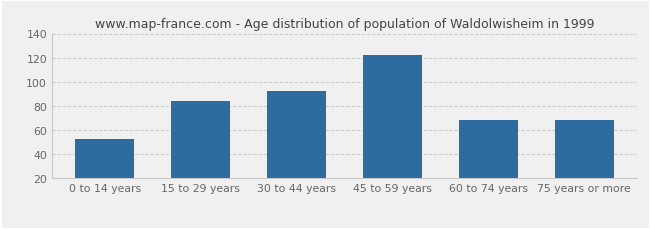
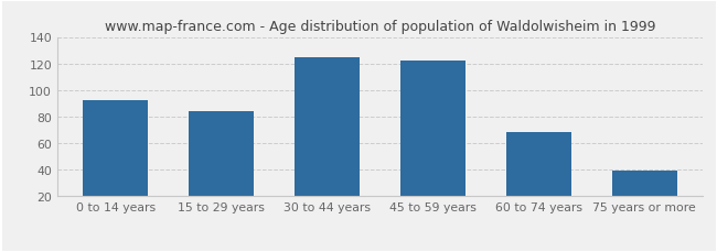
0 to 14 years: 53 -> 92
30 to 44 years: 92 -> 125
75 years or more: 68 -> 39
